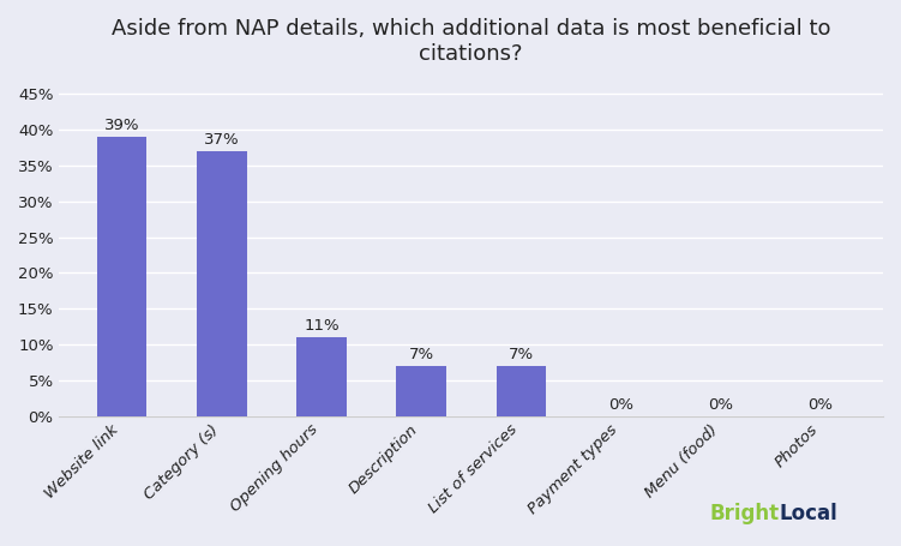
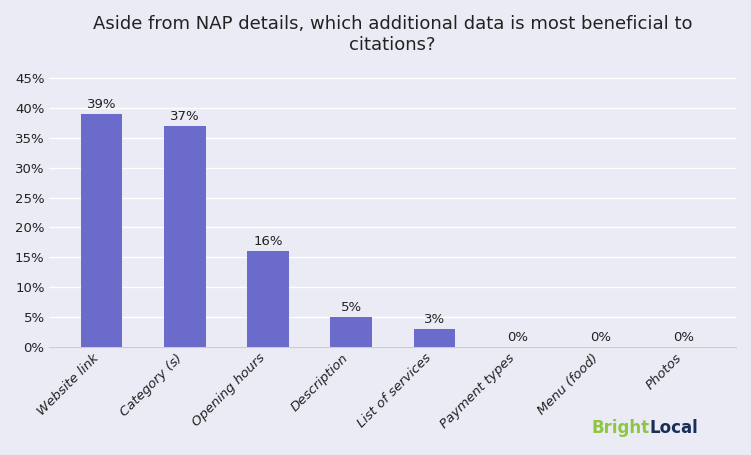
Opening hours: 11% -> 16%
Description: 7% -> 5%
List of services: 7% -> 3%
